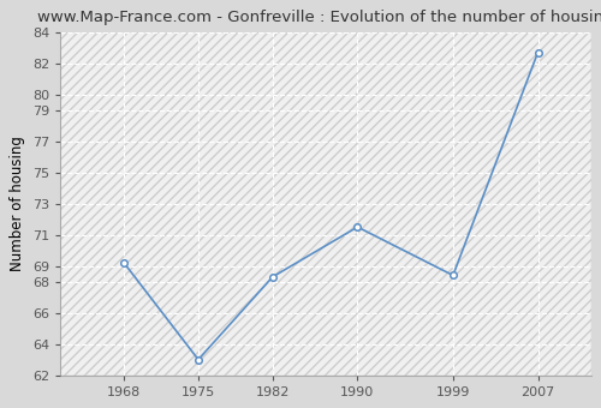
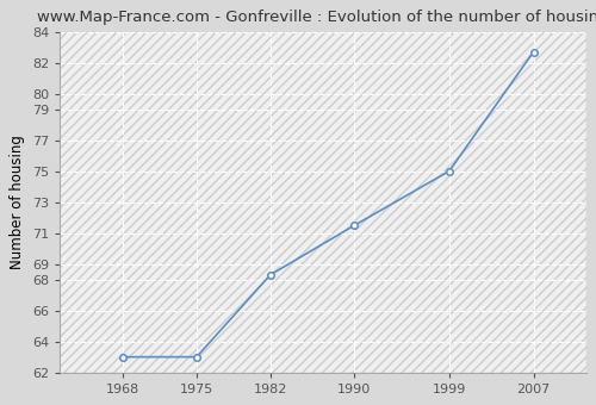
1968: 69.2 -> 63.0
1999: 68.4 -> 75.0
